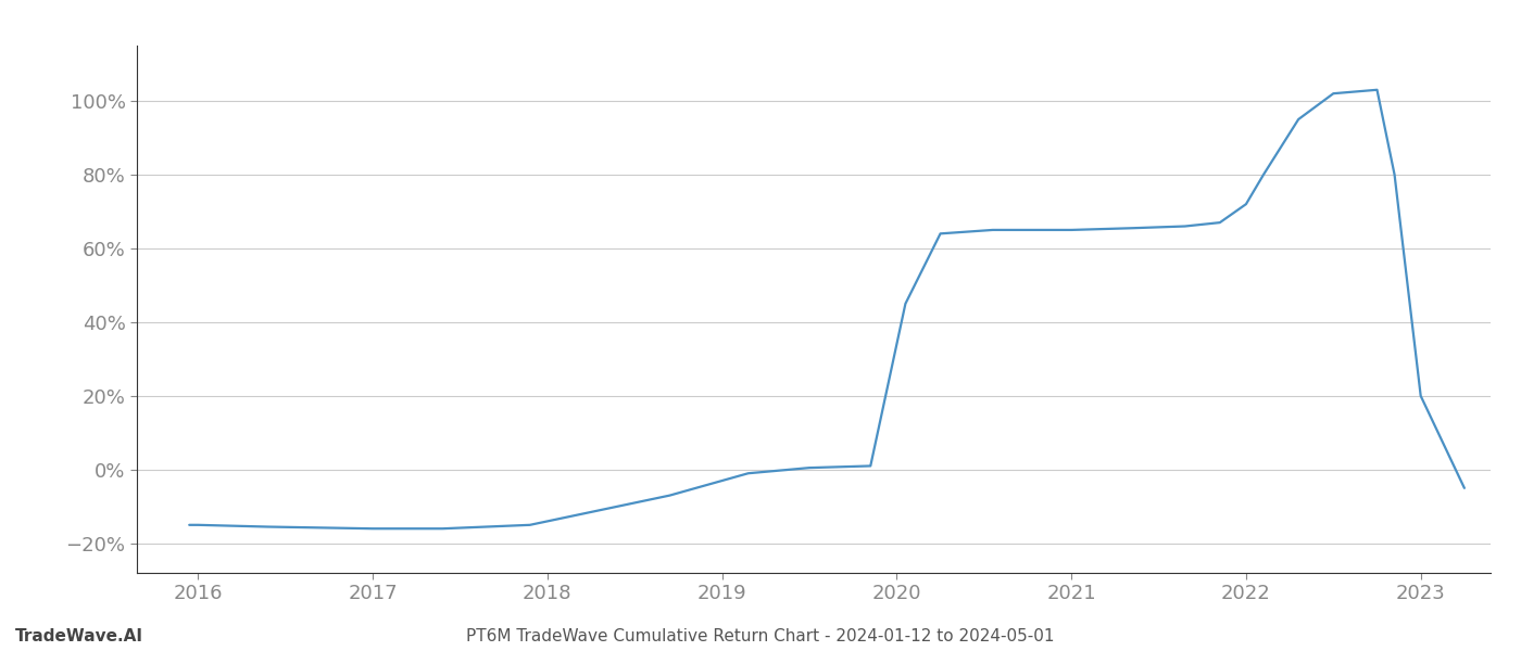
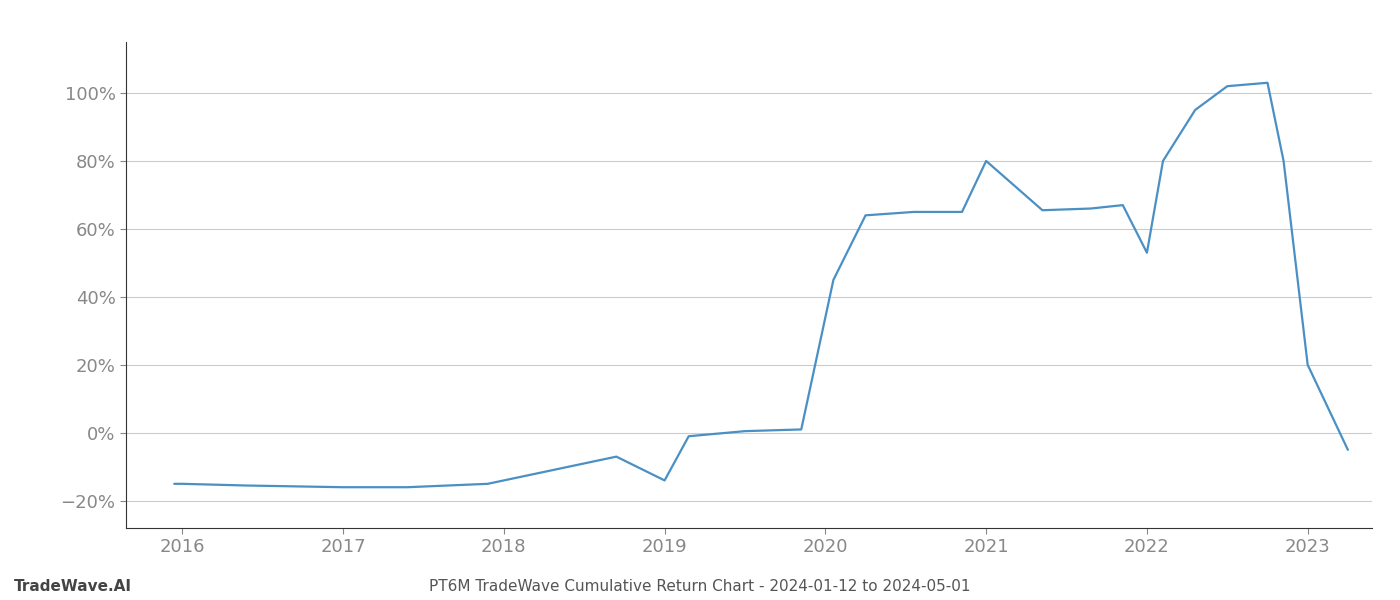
2019: -3.0% -> -14.0%
2021: 65.0% -> 80.0%
2022: 72.0% -> 53.0%
